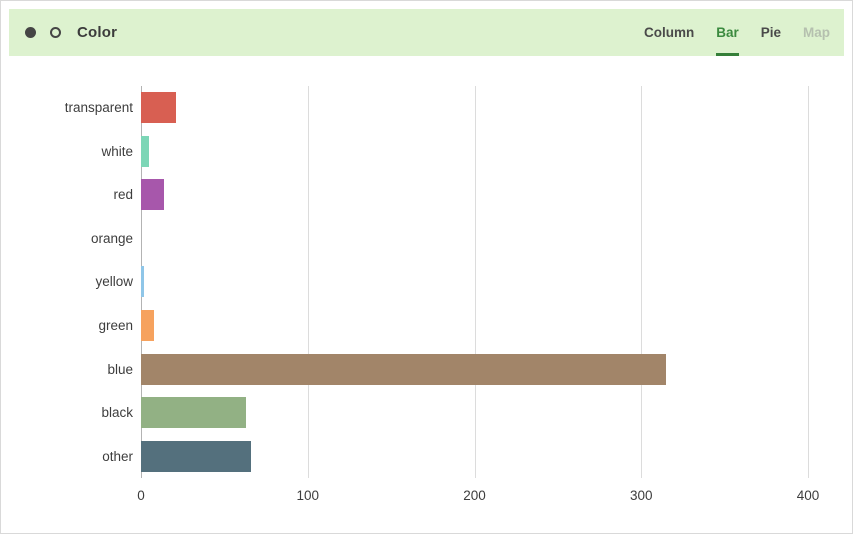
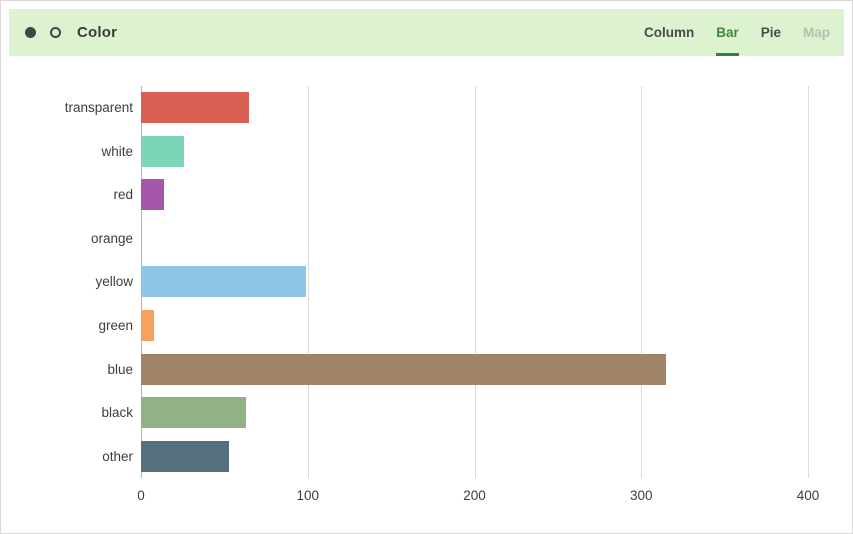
transparent: 21 -> 65
white: 5 -> 26
yellow: 2 -> 99
other: 66 -> 53
